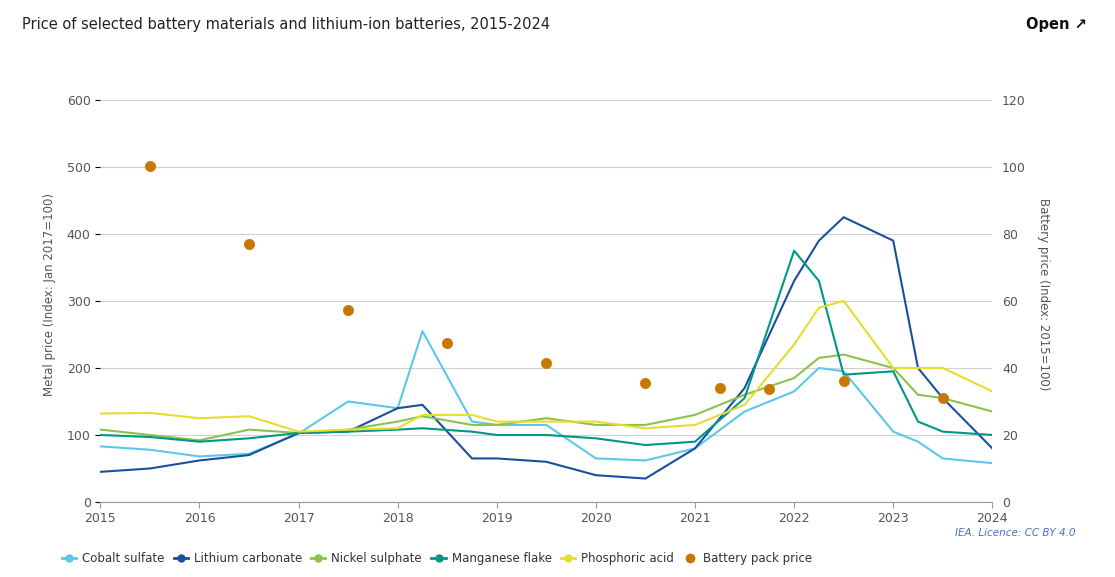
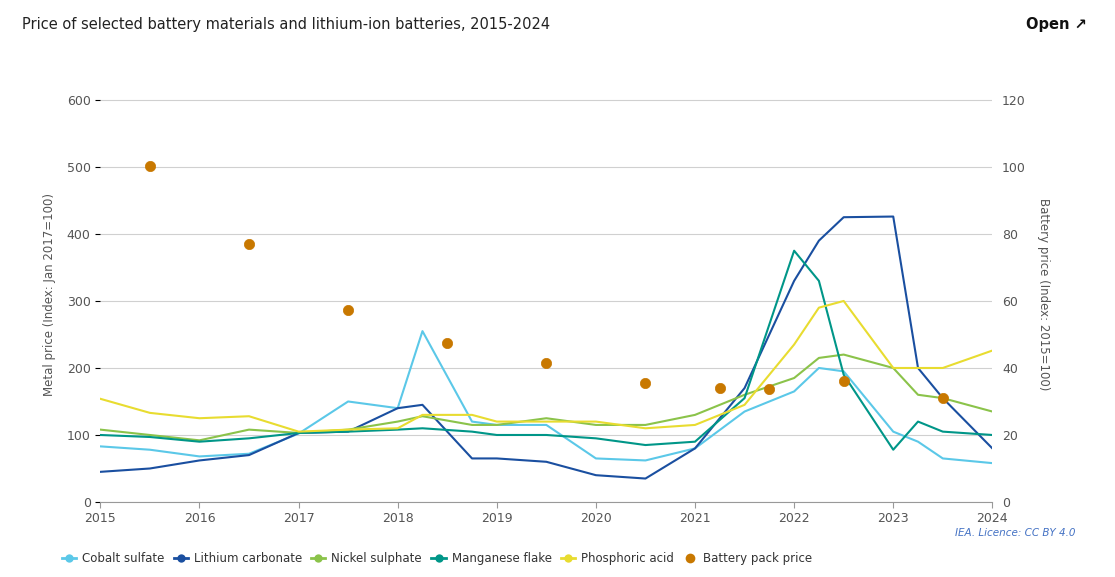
Phosphoric acid/2015: 132 -> 154
Lithium carbonate/2023: 390 -> 426
Manganese flake/2023: 195 -> 78
Phosphoric acid/2024: 165 -> 226
